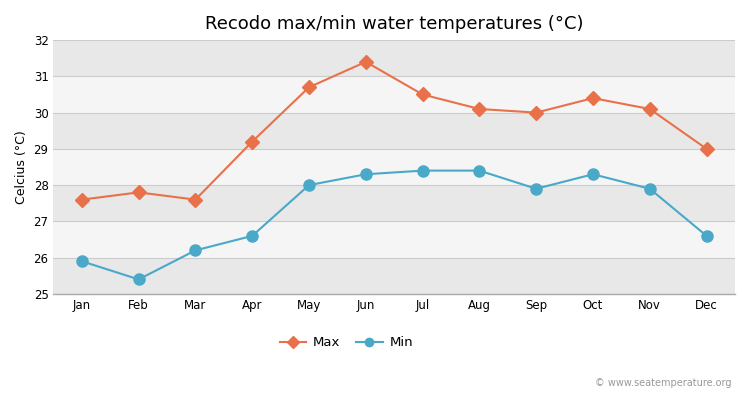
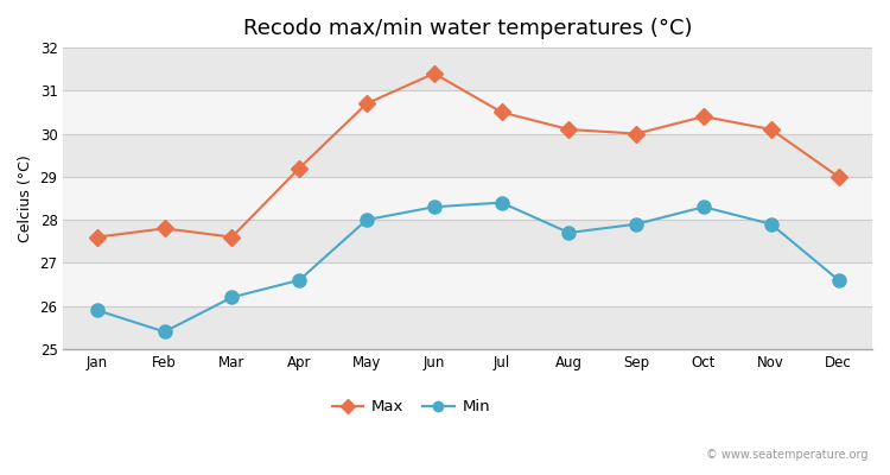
Min/Aug: 28.4 -> 27.7
